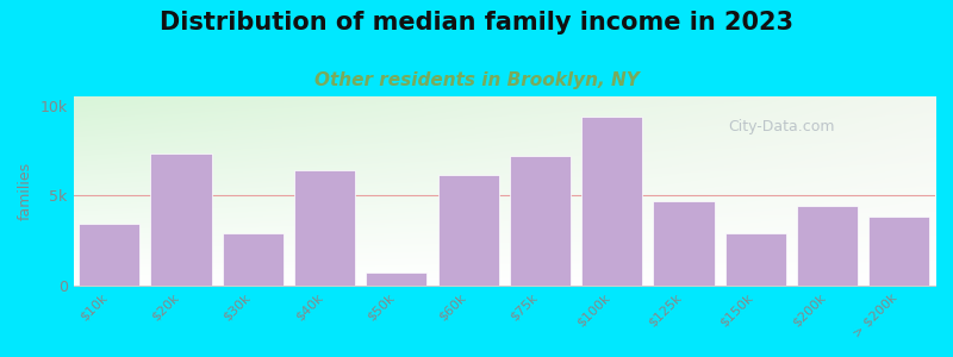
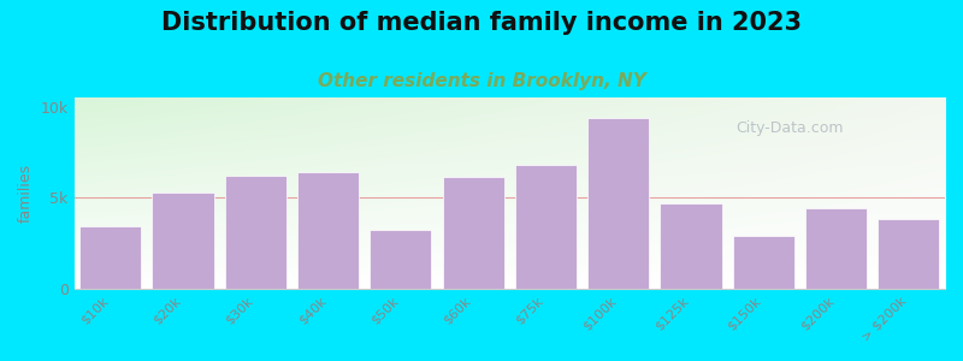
$20k: 7.3k -> 5.3k
$30k: 2.9k -> 6.2k
$50k: 0.7k -> 3.2k
$75k: 7.2k -> 6.8k
